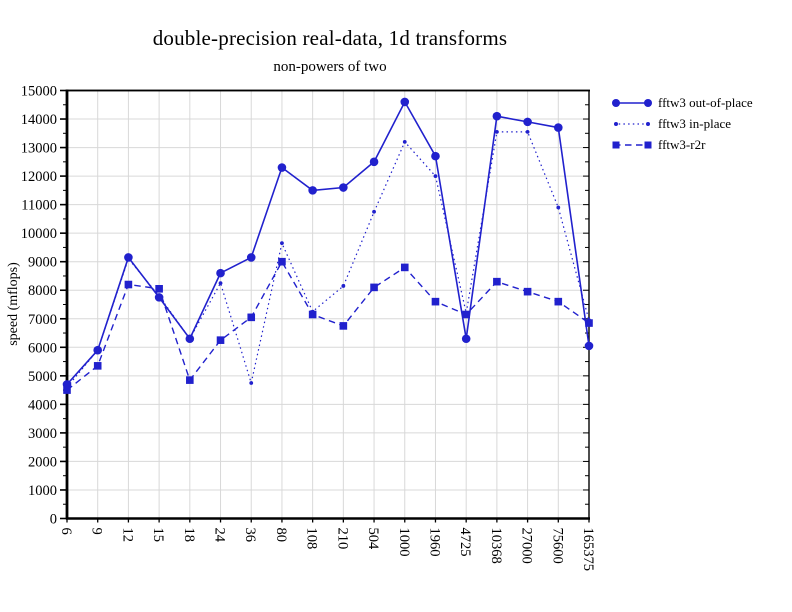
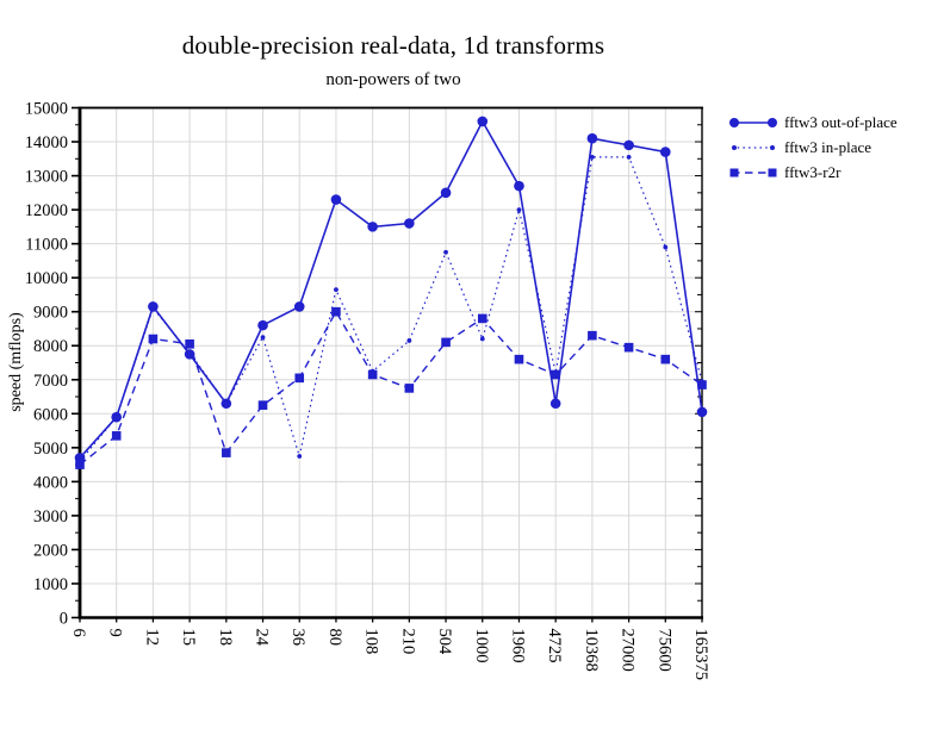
fftw3 in-place/1000: 13200 -> 8200
